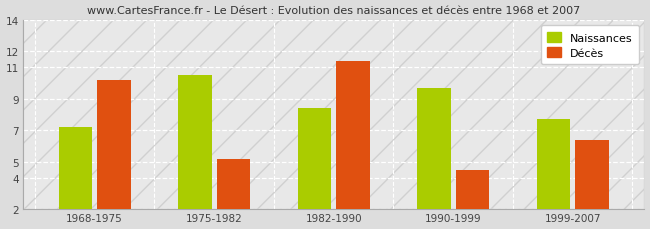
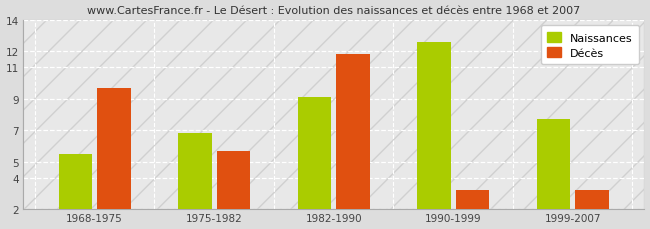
Naissances/1968-1975: 7.2 -> 5.5
Décès/1968-1975: 10.2 -> 9.7
Naissances/1975-1982: 10.5 -> 6.8
Décès/1975-1982: 5.2 -> 5.7
Naissances/1982-1990: 8.4 -> 9.1
Décès/1982-1990: 11.4 -> 11.8
Naissances/1990-1999: 9.7 -> 12.6
Décès/1990-1999: 4.5 -> 3.2
Décès/1999-2007: 6.4 -> 3.2
